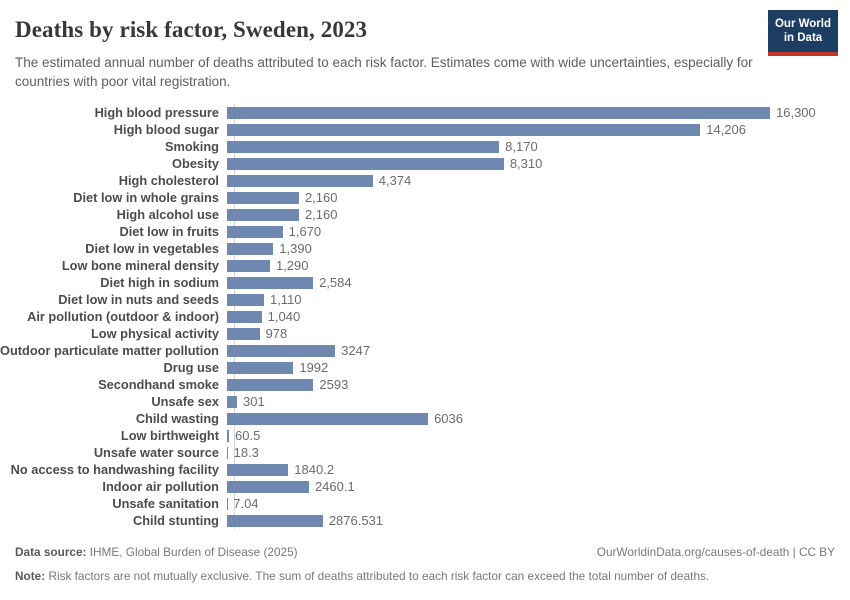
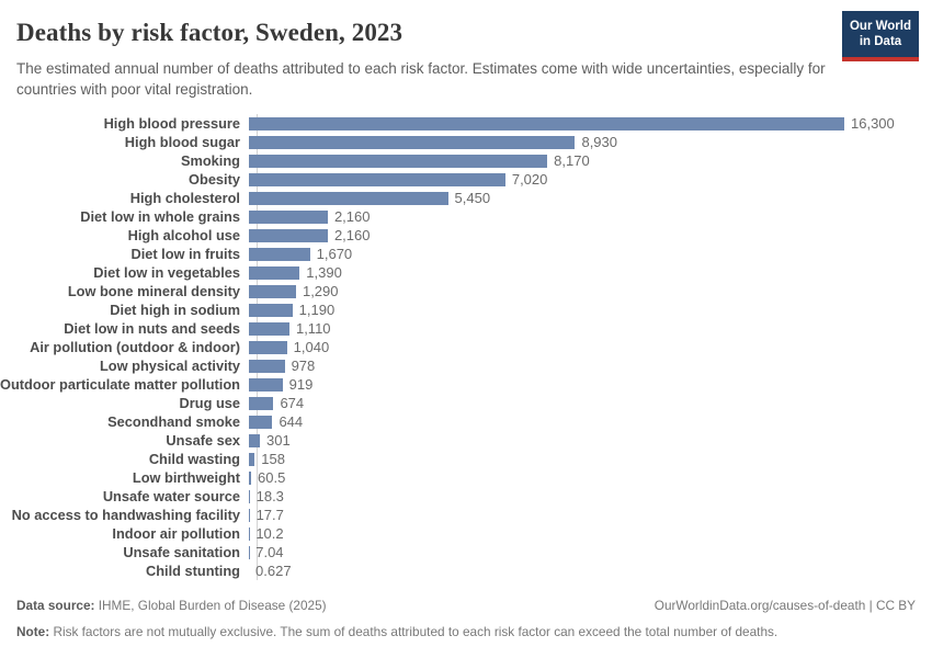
High blood sugar: 14,206 -> 8,930
Obesity: 8,310 -> 7,020
High cholesterol: 4,374 -> 5,450
Diet high in sodium: 2,584 -> 1,190
Outdoor particulate matter pollution: 3247 -> 919
Drug use: 1992 -> 674
Secondhand smoke: 2593 -> 644
Child wasting: 6036 -> 158
No access to handwashing facility: 1840.2 -> 17.7
Indoor air pollution: 2460.1 -> 10.2
Child stunting: 2876.531 -> 0.627
